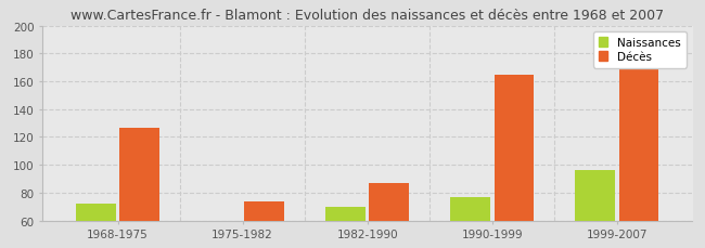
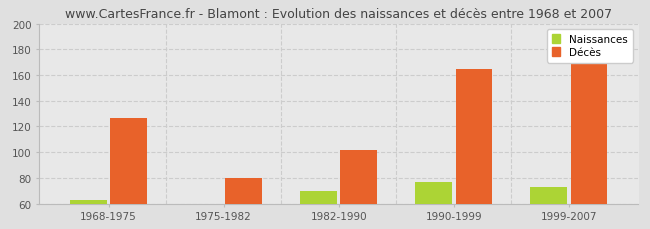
Naissances/1968-1975: 72 -> 63
Décès/1975-1982: 74 -> 80
Décès/1982-1990: 87 -> 102
Naissances/1999-2007: 96 -> 73
